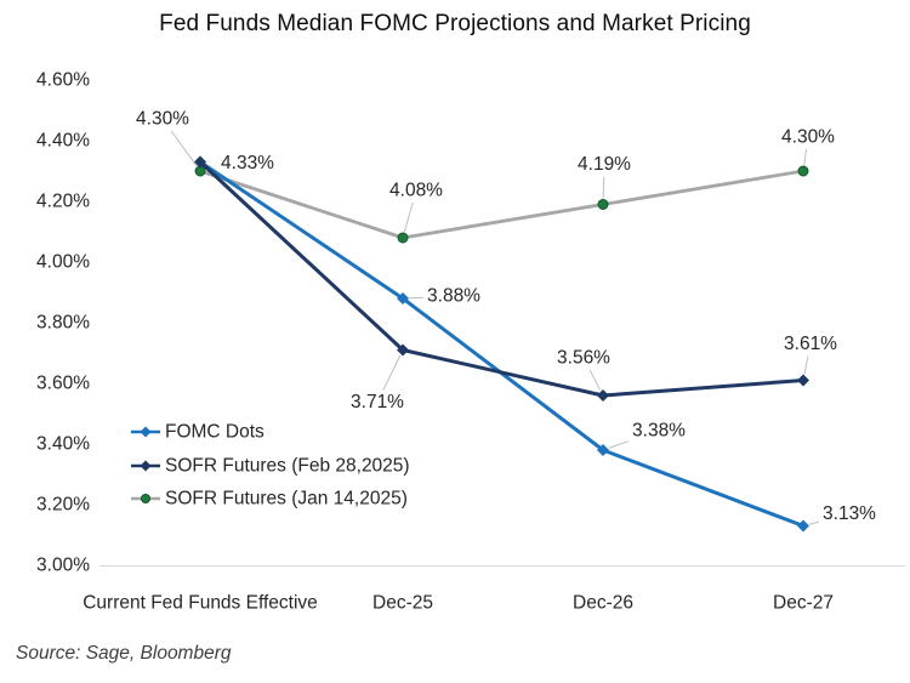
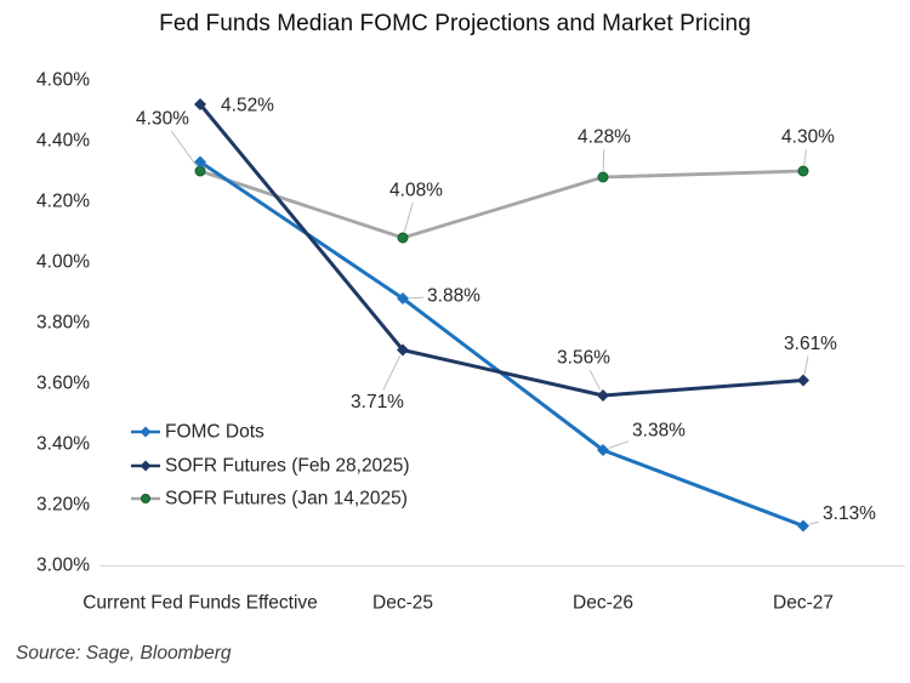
SOFR Futures (Feb 28,2025)/Current Fed Funds Effective: 4.33% -> 4.52%
SOFR Futures (Jan 14,2025)/Dec-26: 4.19% -> 4.28%
